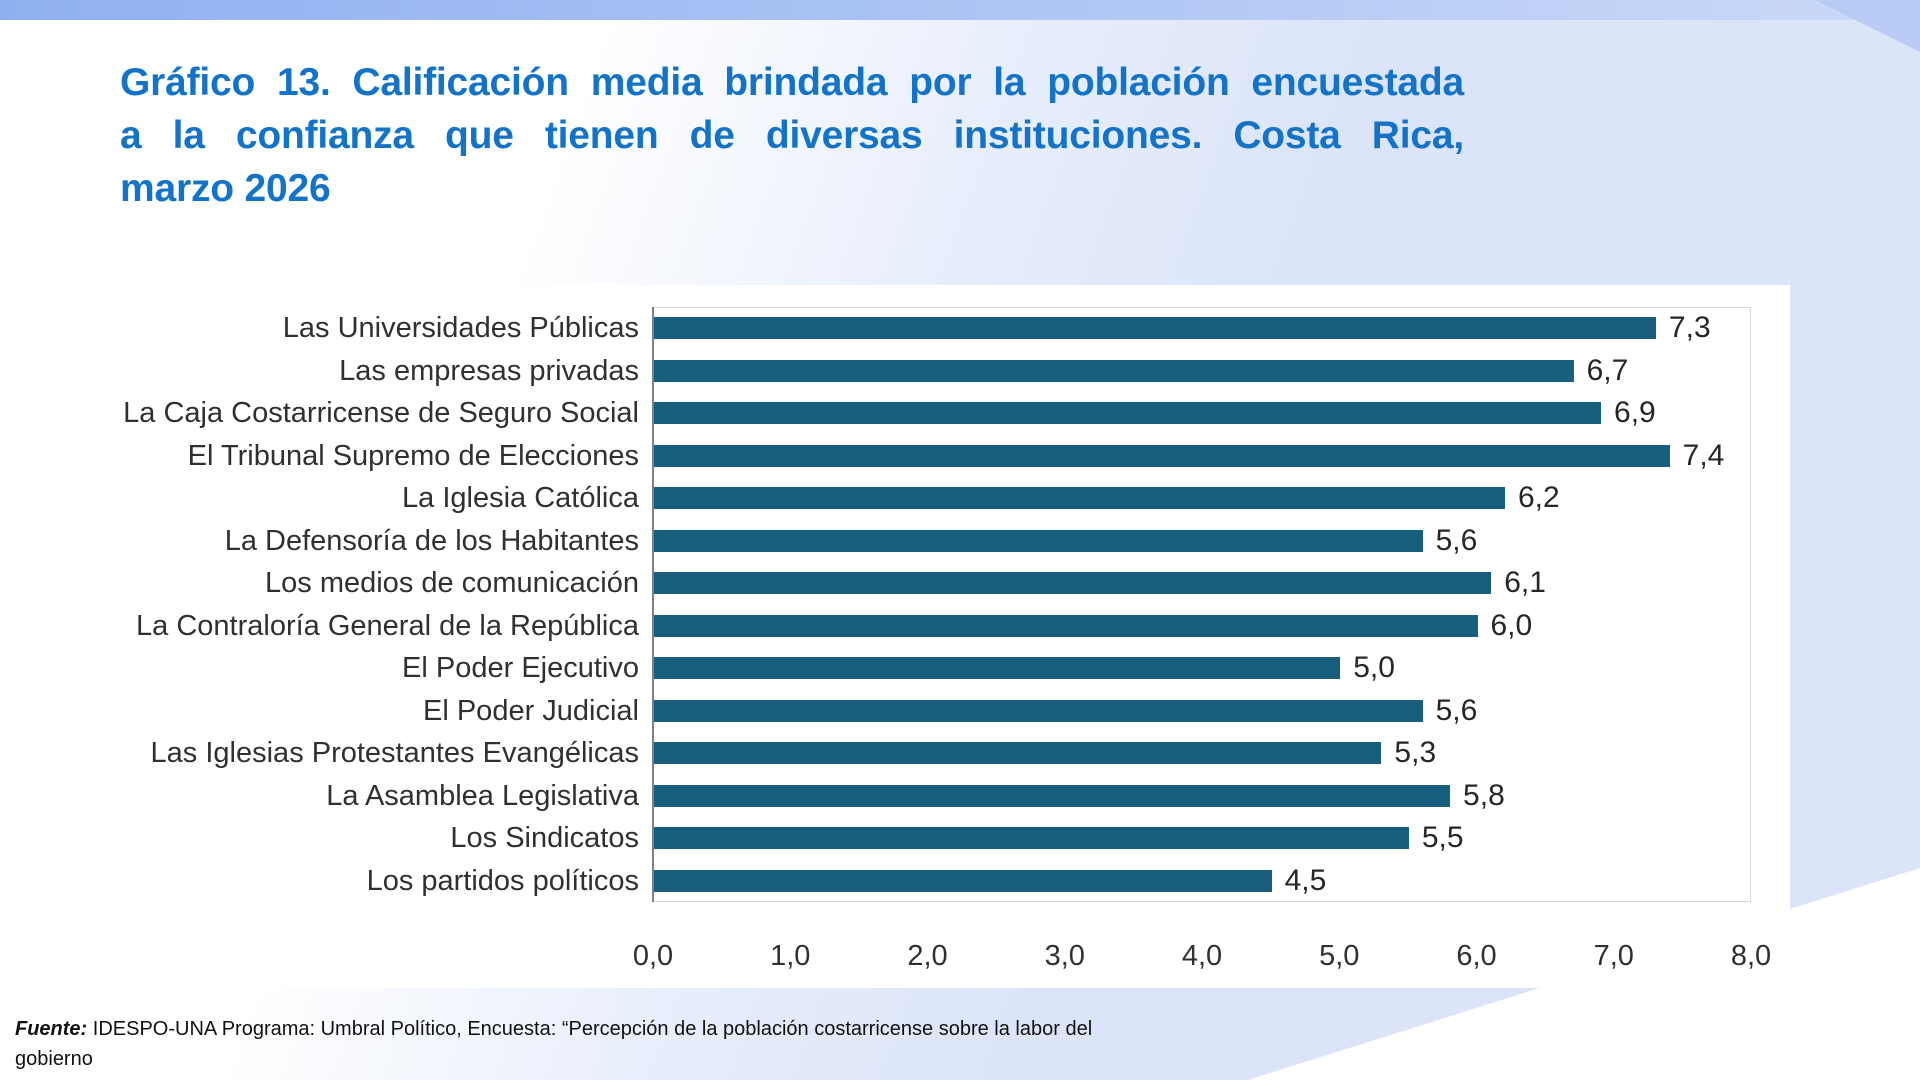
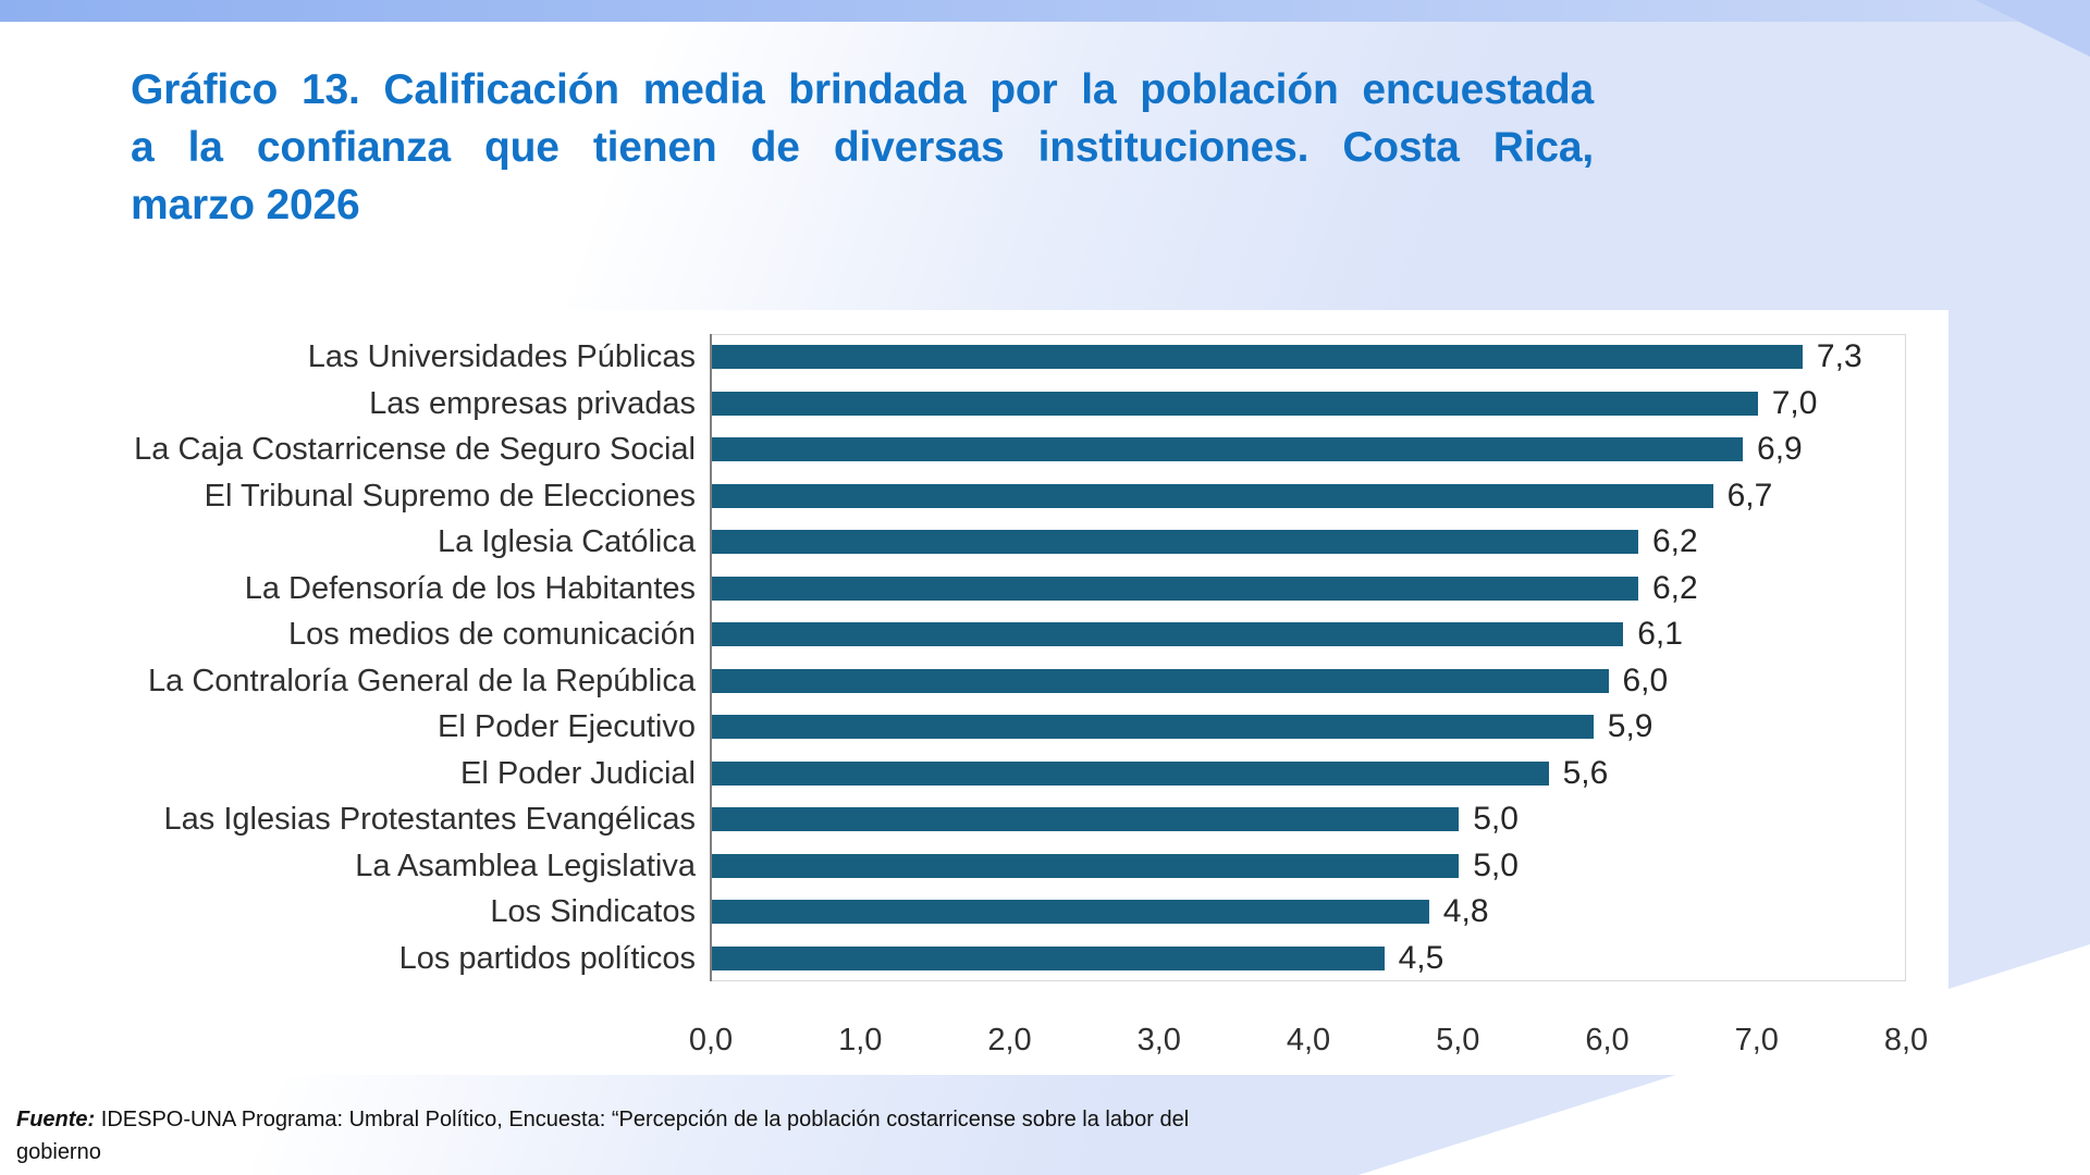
Las empresas privadas: 6,7 -> 7,0
El Tribunal Supremo de Elecciones: 7,4 -> 6,7
La Defensoría de los Habitantes: 5,6 -> 6,2
El Poder Ejecutivo: 5,0 -> 5,9
Las Iglesias Protestantes Evangélicas: 5,3 -> 5,0
La Asamblea Legislativa: 5,8 -> 5,0
Los Sindicatos: 5,5 -> 4,8
